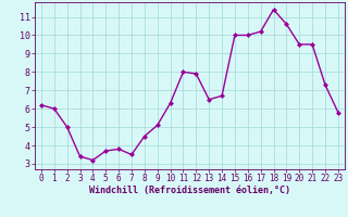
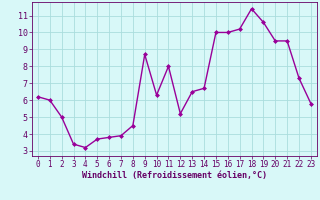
7: 3.5 -> 3.9
9: 5.1 -> 8.7
12: 7.9 -> 5.2
